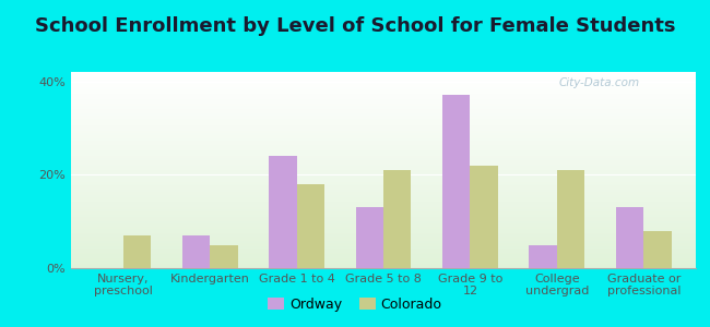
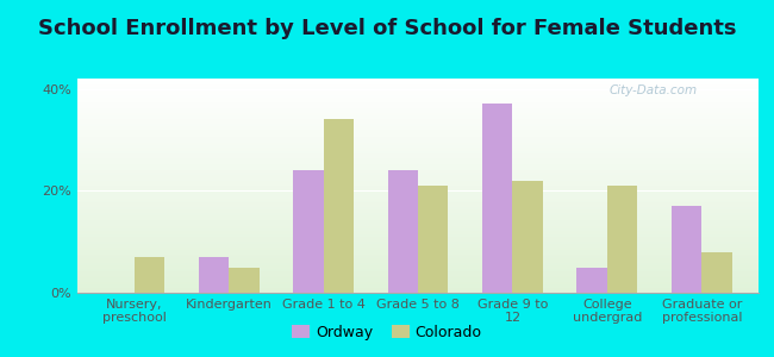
Colorado/Grade 1 to 4: 18% -> 34%
Ordway/Grade 5 to 8: 13% -> 24%
Ordway/Graduate or professional: 13% -> 17%
